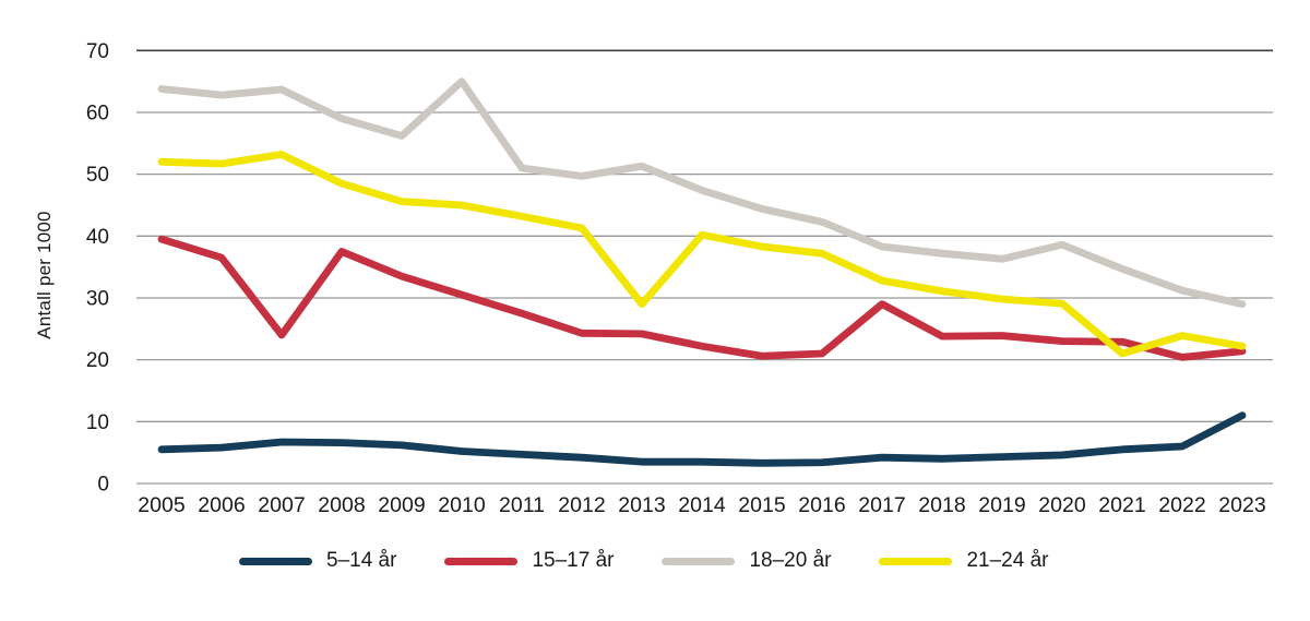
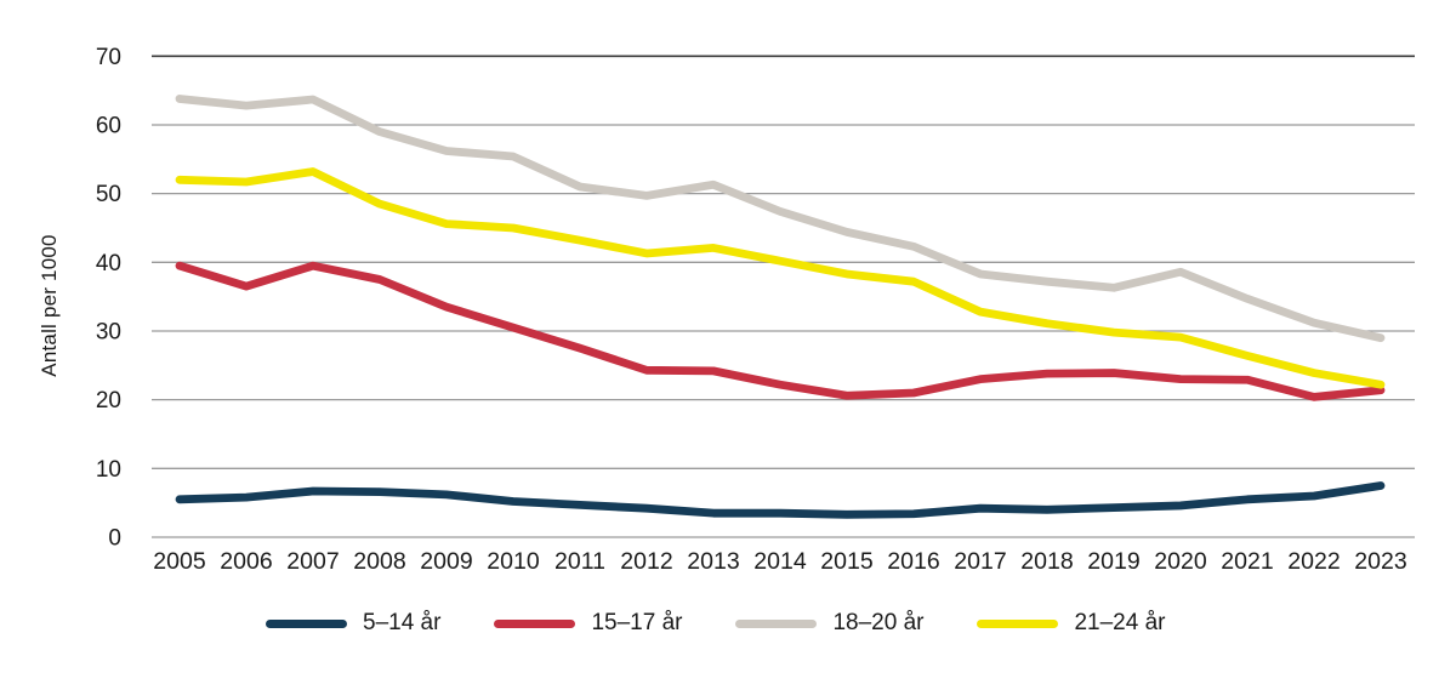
15–17 år/2007: 24 -> 40
18–20 år/2010: 65 -> 55
21–24 år/2013: 29 -> 42
15–17 år/2017: 29 -> 23
21–24 år/2021: 21 -> 26
5–14 år/2023: 11 -> 8
